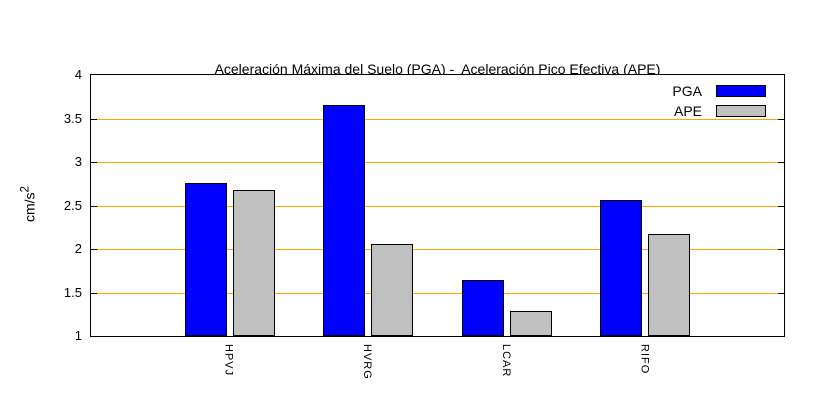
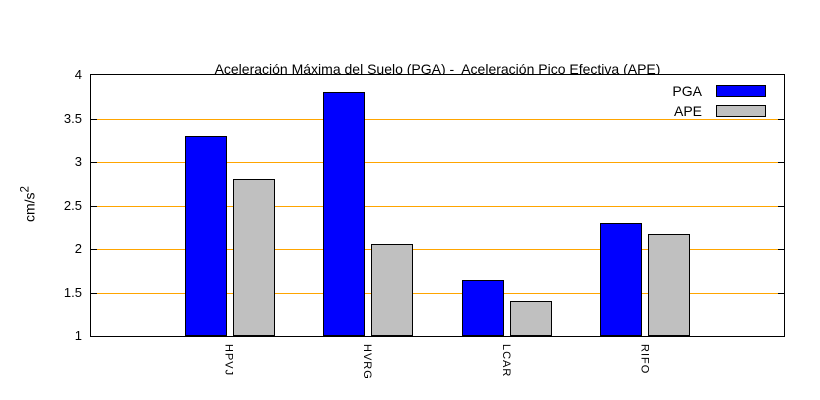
PGA/HPVJ: 2.8 -> 3.3
APE/HPVJ: 2.7 -> 2.8
PGA/HVRG: 3.6 -> 3.8
APE/LCAR: 1.3 -> 1.4
PGA/RIFO: 2.6 -> 2.3
